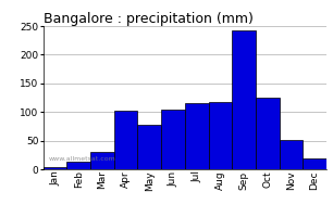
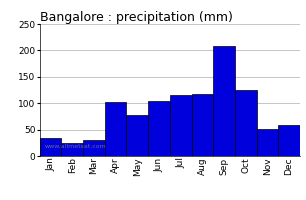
Jan: 3 -> 34
Feb: 13 -> 24
Sep: 243 -> 208
Dec: 18 -> 58
